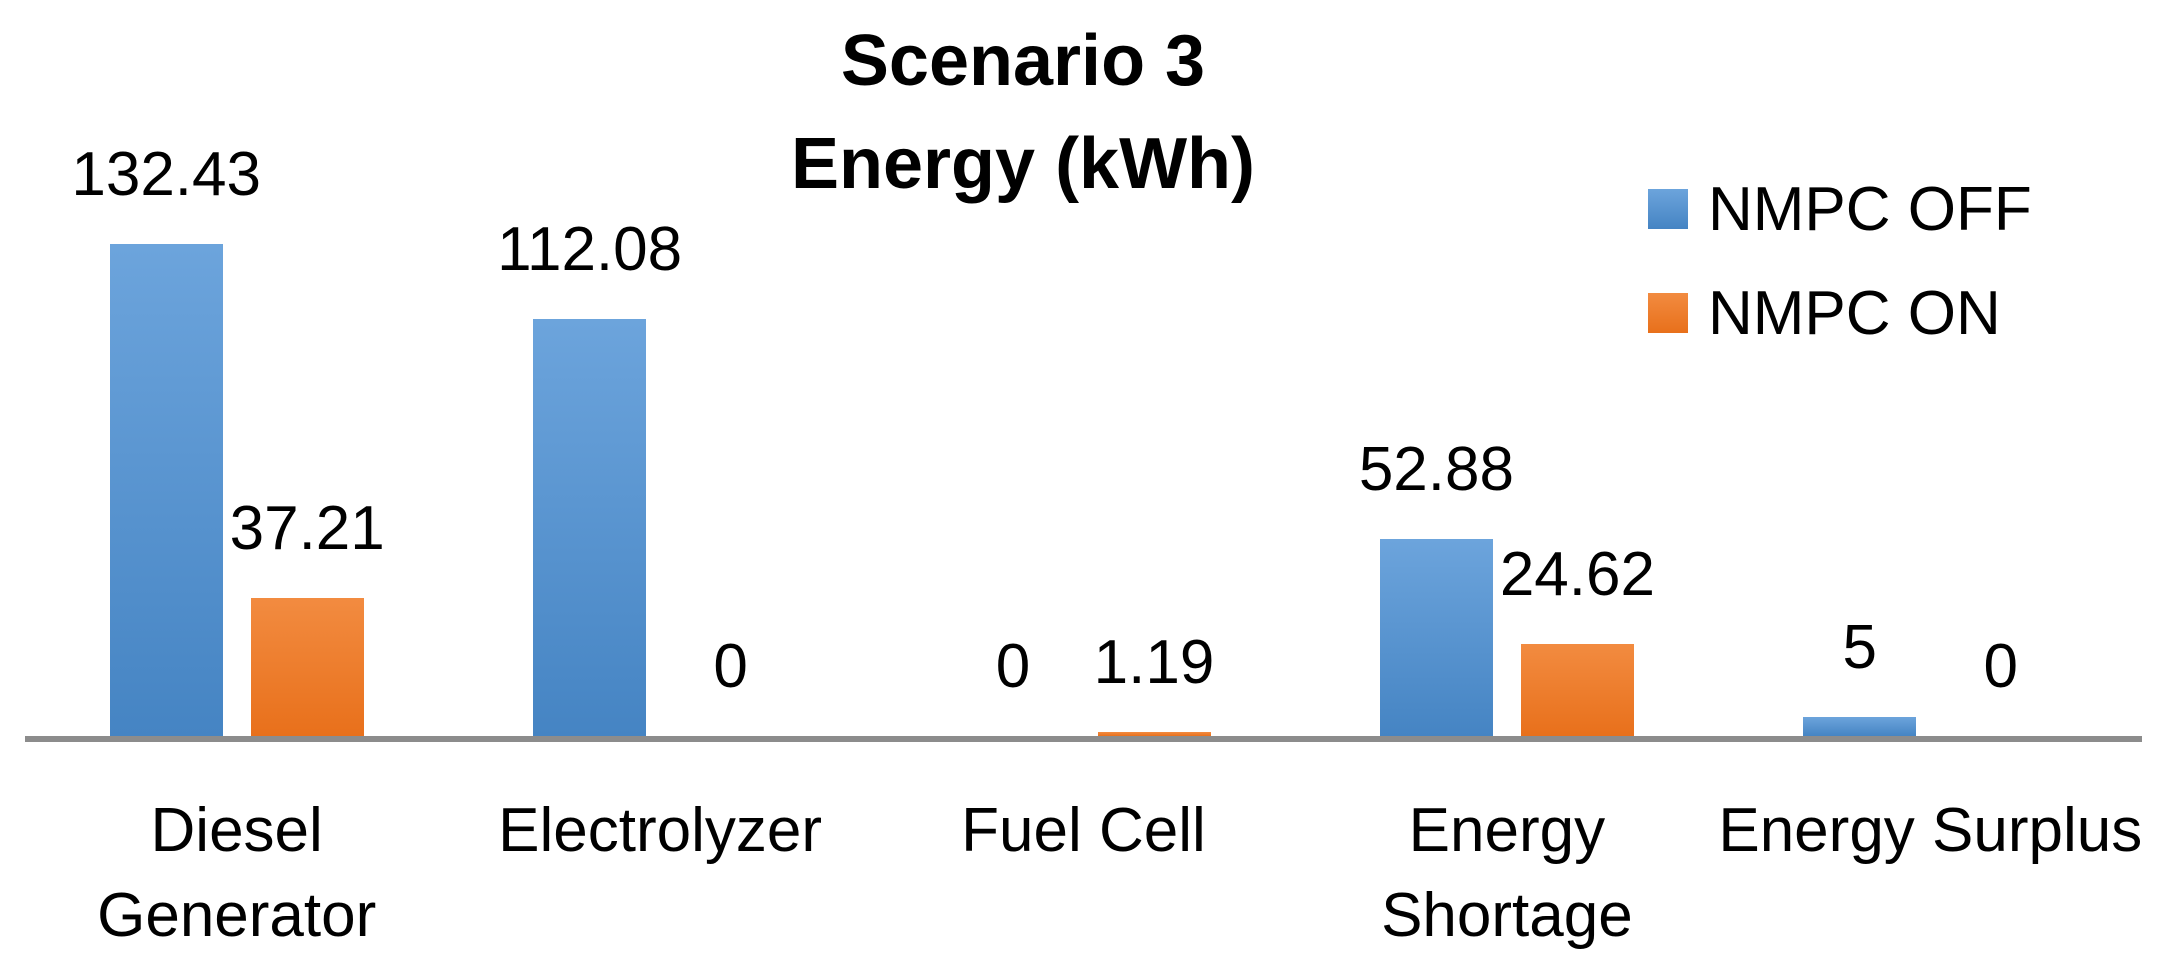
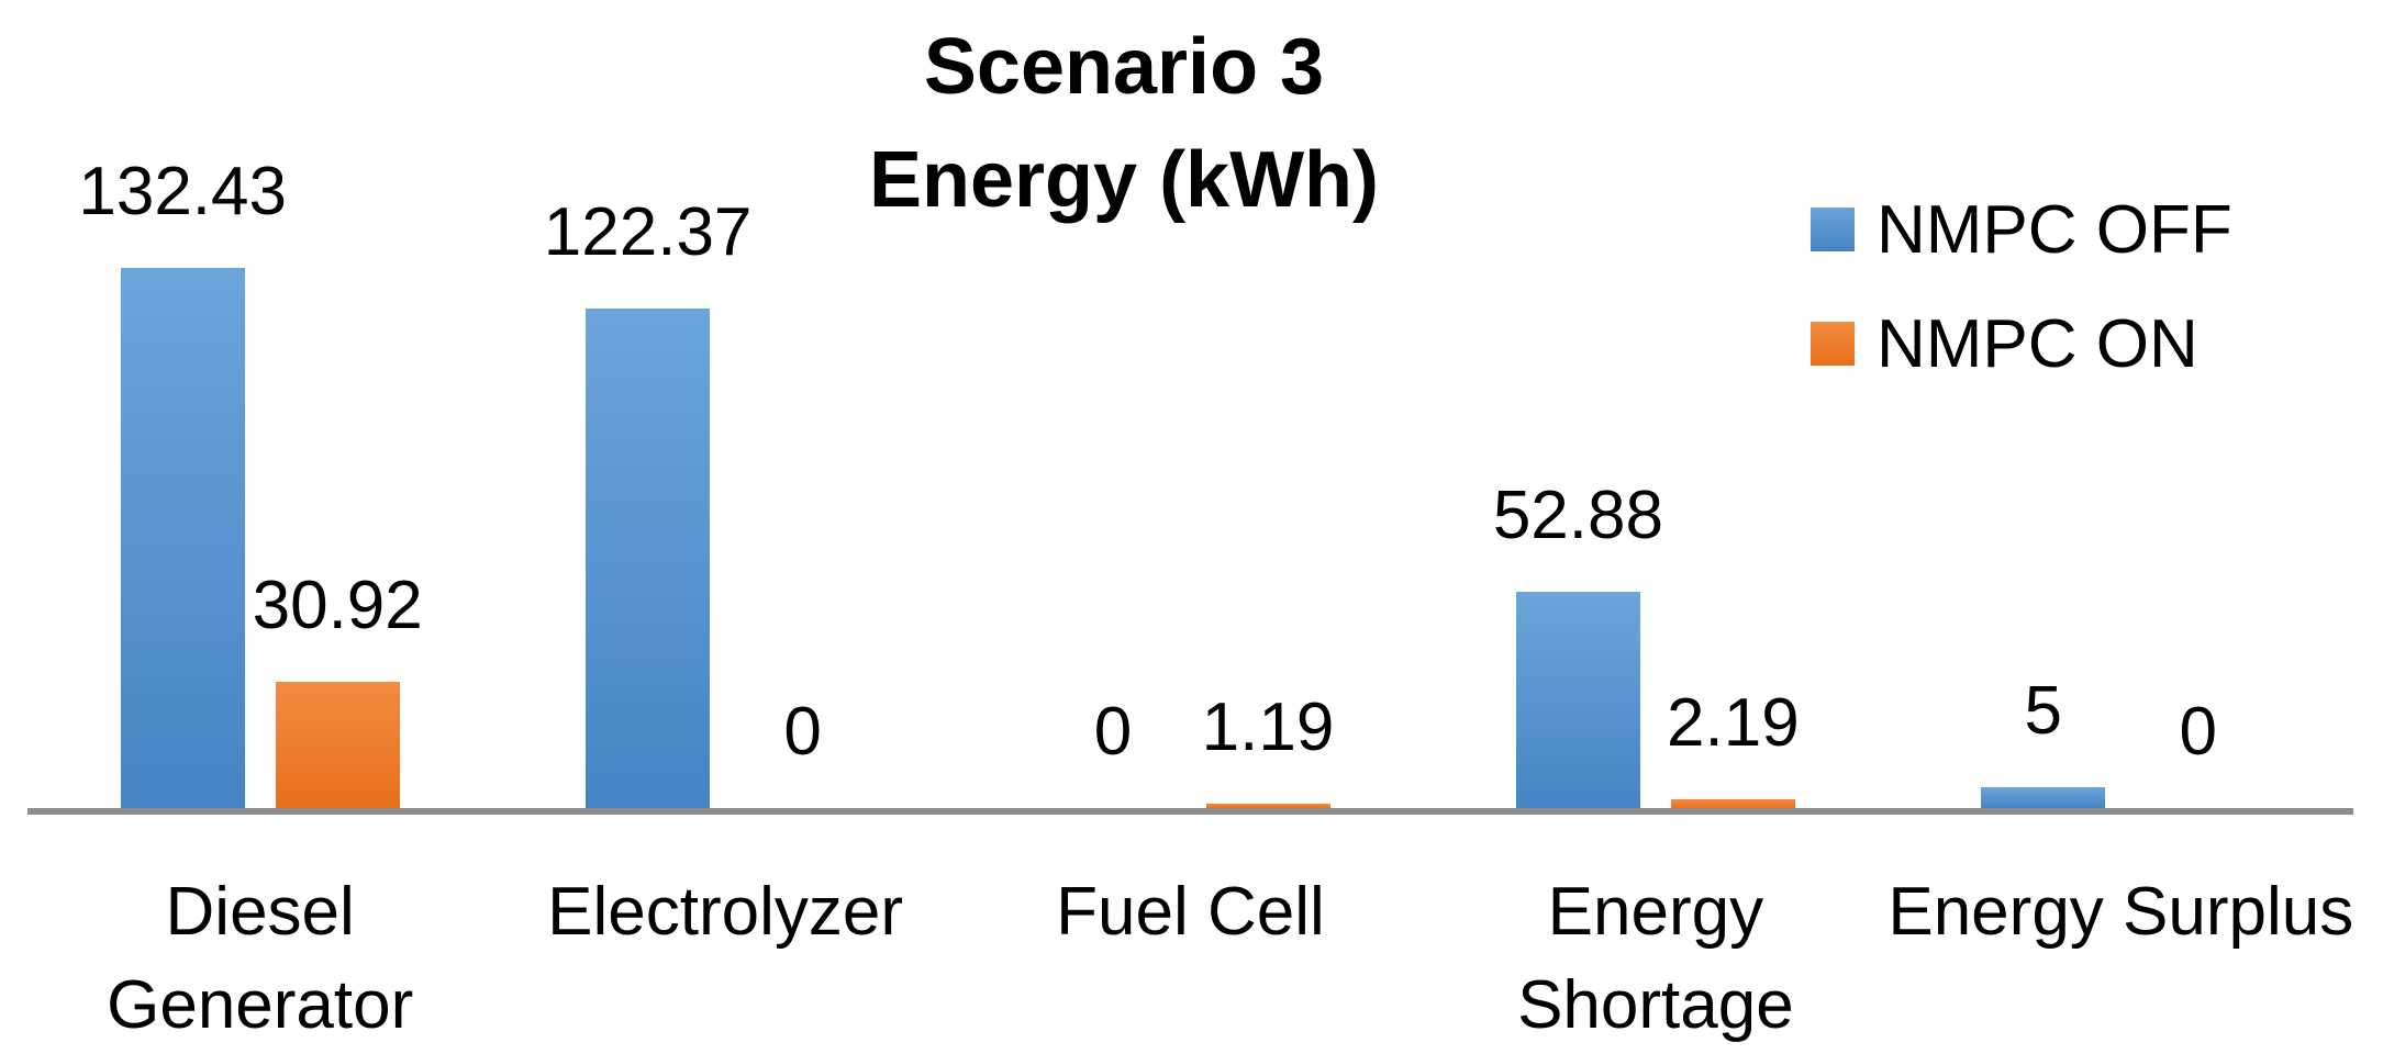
NMPC ON/Diesel Generator: 37.21 -> 30.92
NMPC OFF/Electrolyzer: 112.08 -> 122.37
NMPC ON/Energy Shortage: 24.62 -> 2.19
